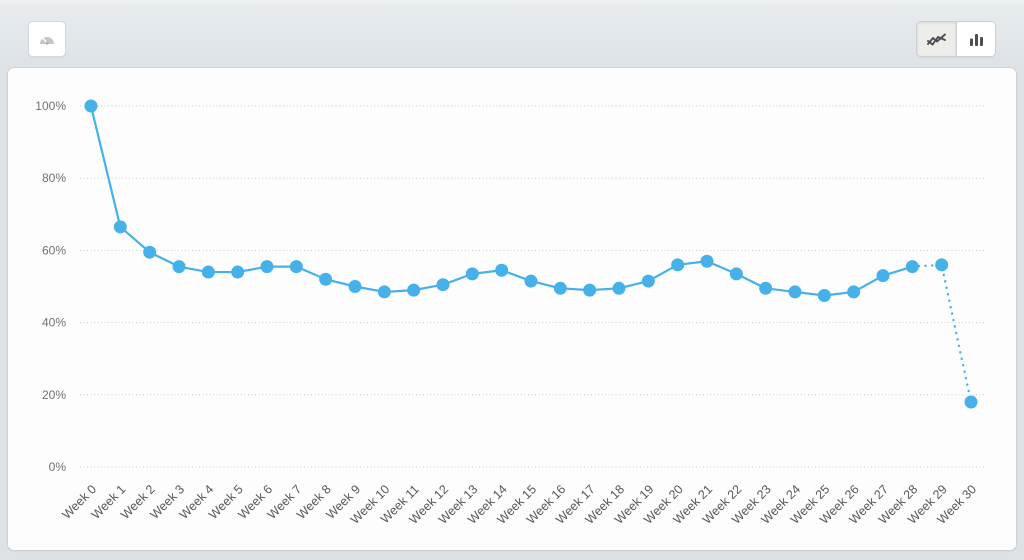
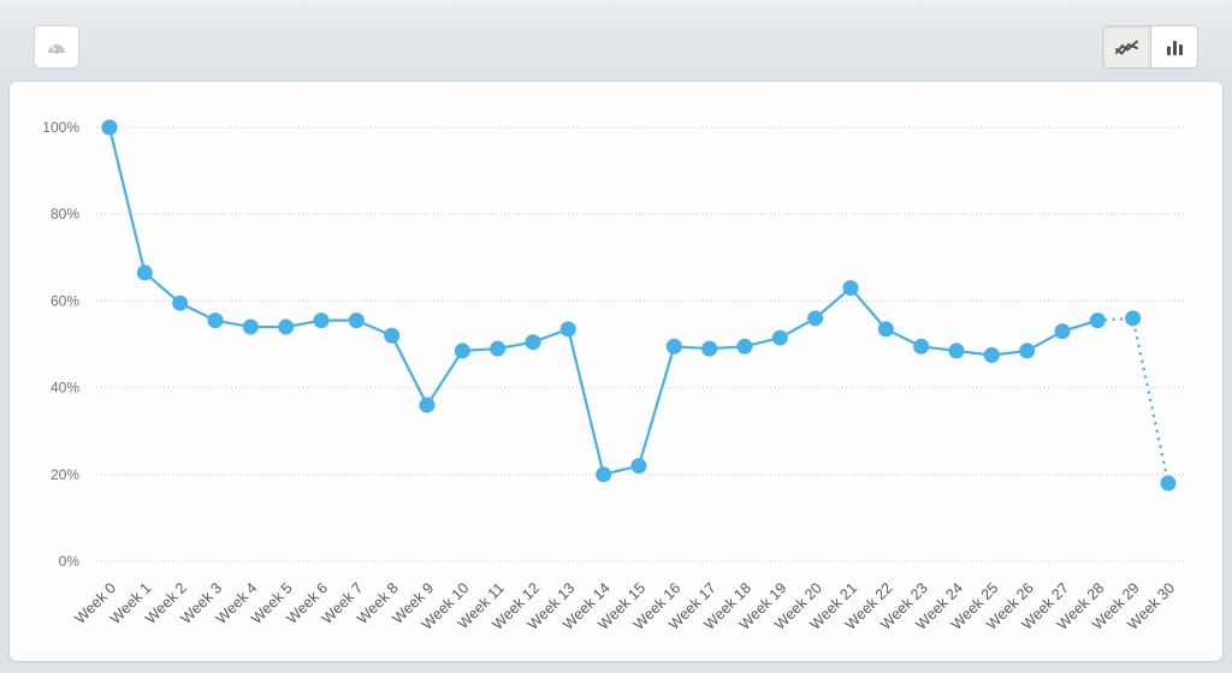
Week 9: 50% -> 36%
Week 14: 54% -> 20%
Week 15: 52% -> 22%
Week 21: 57% -> 63%
